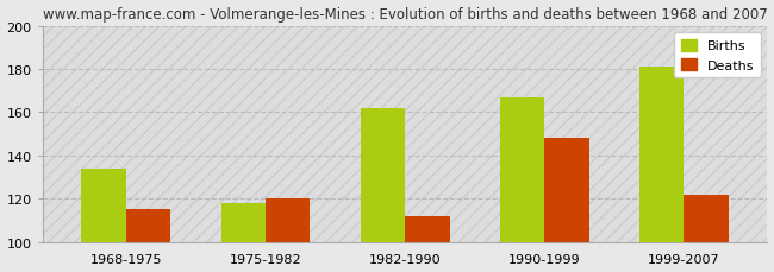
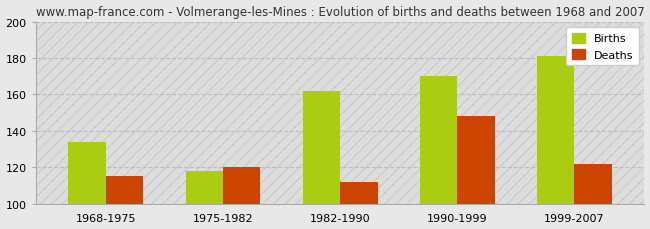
Births/1990-1999: 167 -> 170
